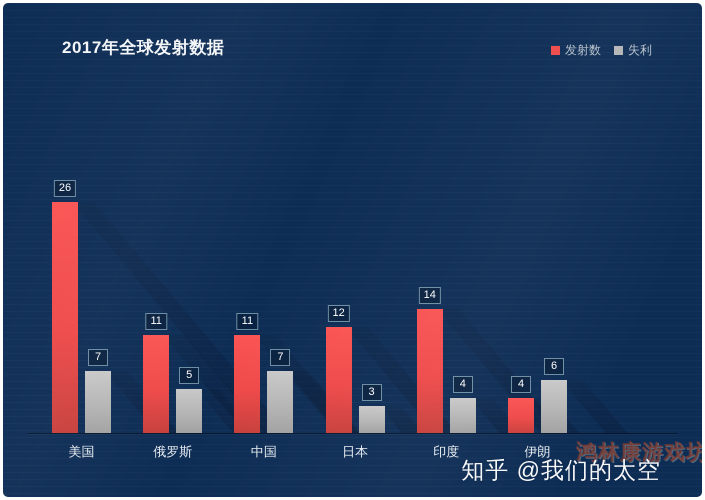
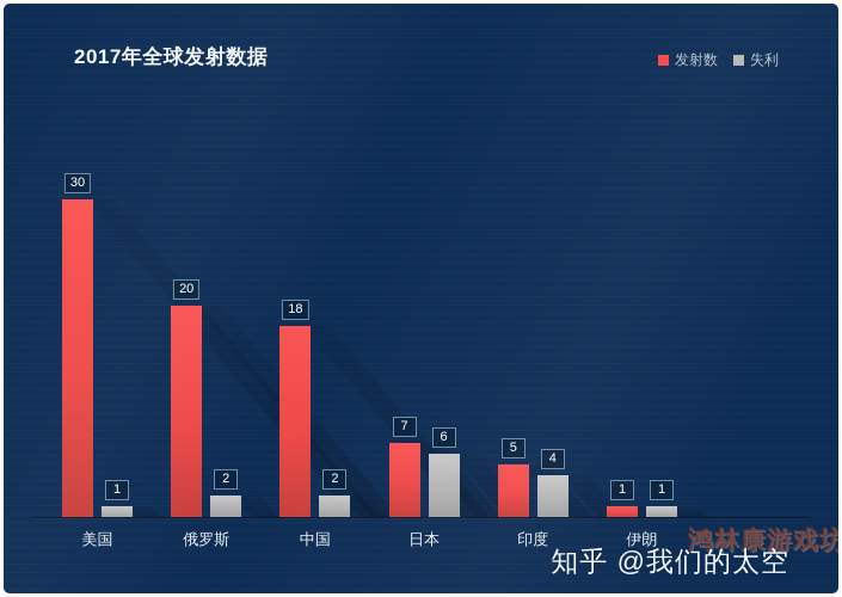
发射数/美国: 26 -> 30
失利/美国: 7 -> 1
发射数/俄罗斯: 11 -> 20
失利/俄罗斯: 5 -> 2
发射数/中国: 11 -> 18
失利/中国: 7 -> 2
发射数/日本: 12 -> 7
失利/日本: 3 -> 6
发射数/印度: 14 -> 5
发射数/伊朗: 4 -> 1
失利/伊朗: 6 -> 1
